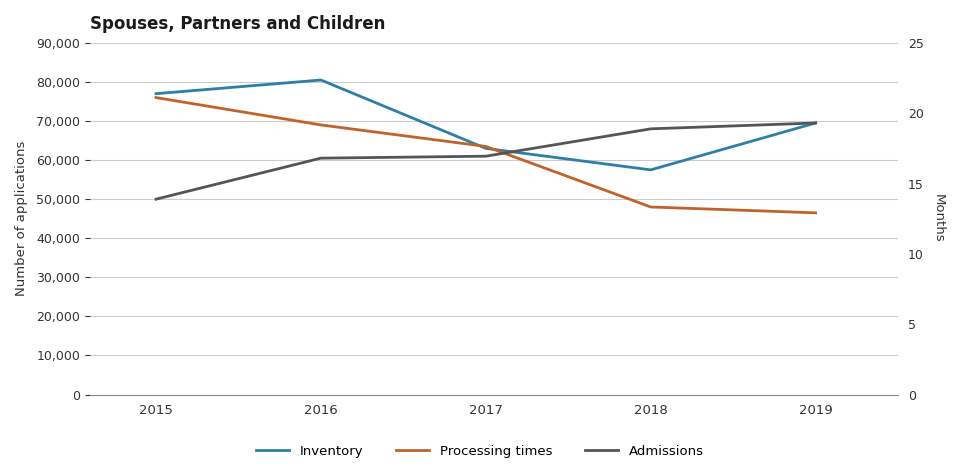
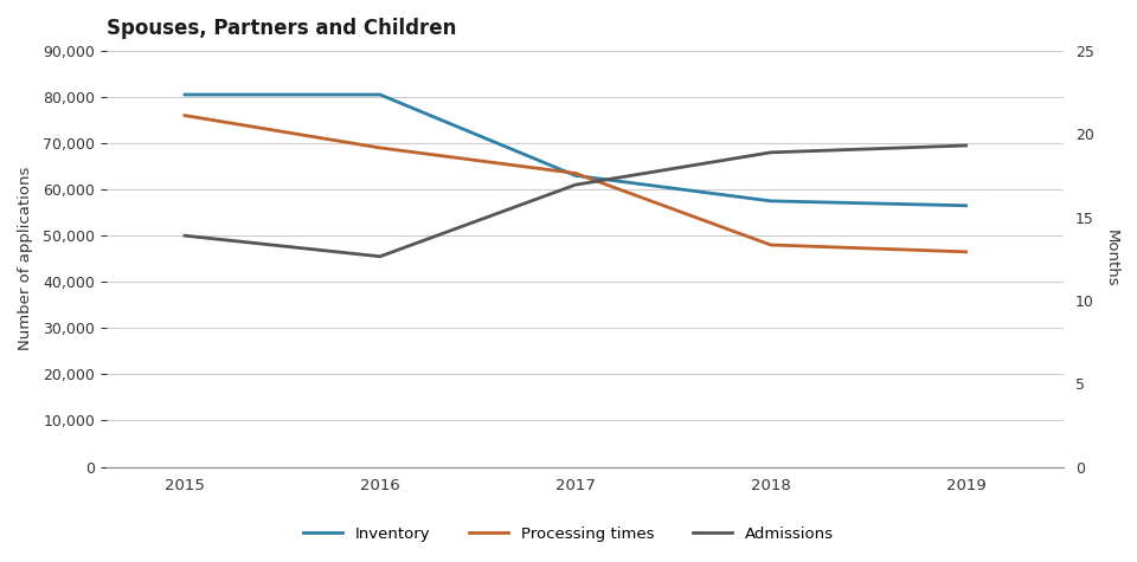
Inventory/2015: 77,000 -> 80,500
Admissions/2016: 60,500 -> 45,500
Inventory/2019: 69,500 -> 56,500
